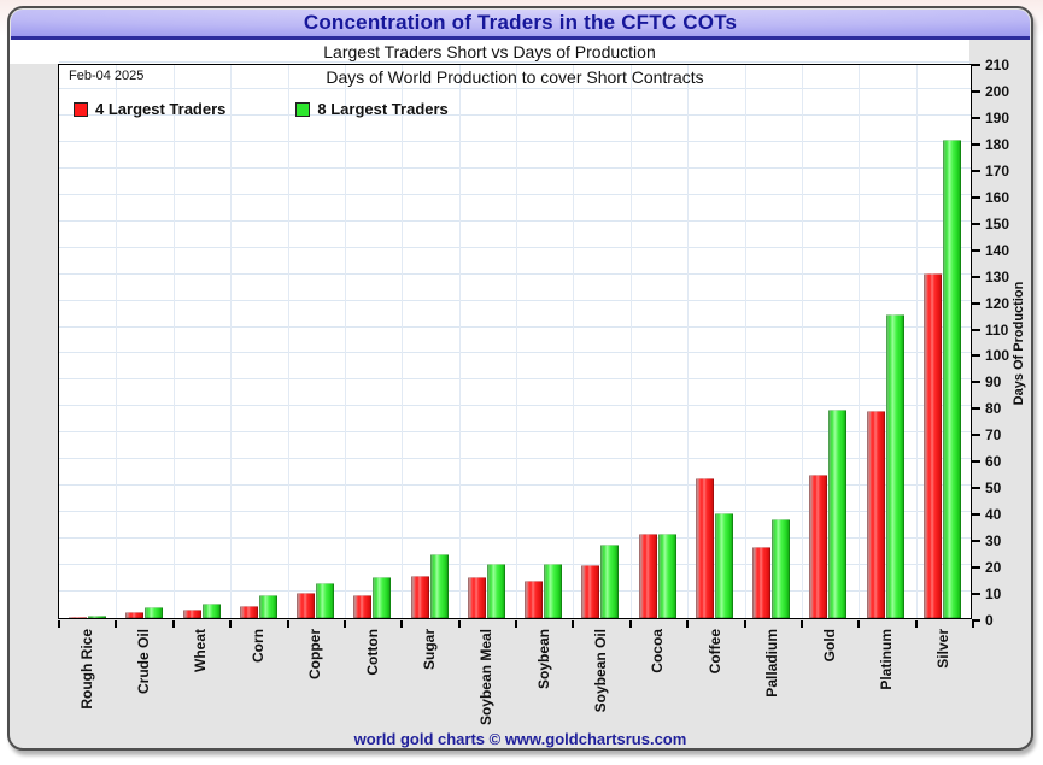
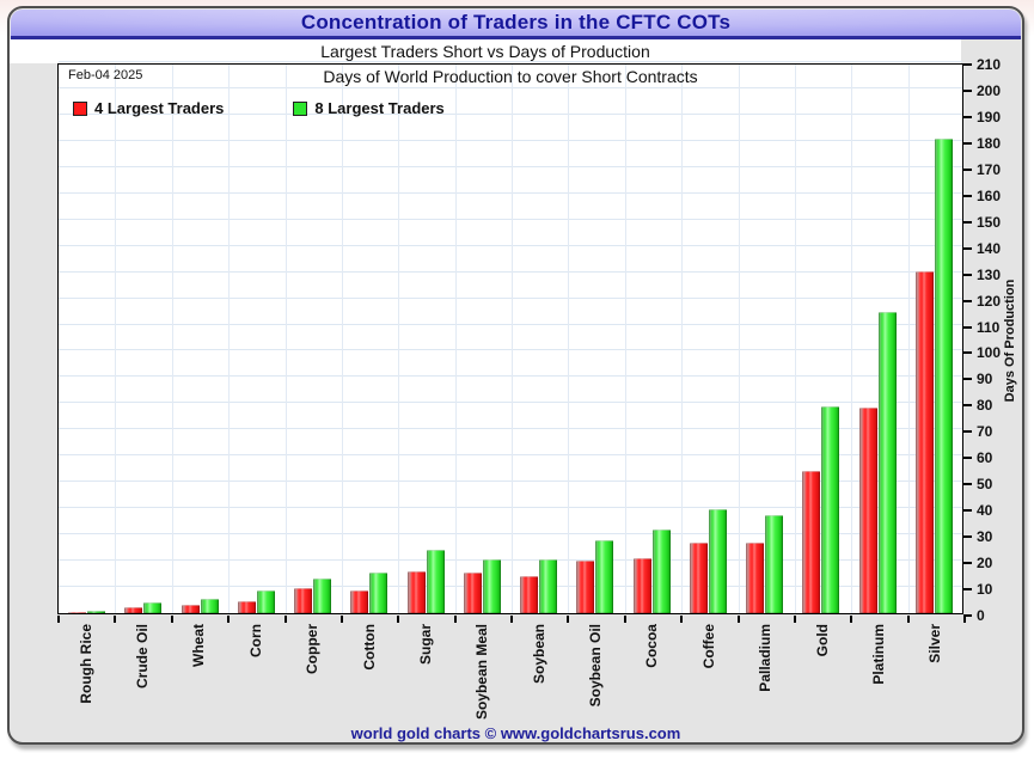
4 Largest Traders/Cocoa: 32 -> 21
4 Largest Traders/Coffee: 53 -> 27
